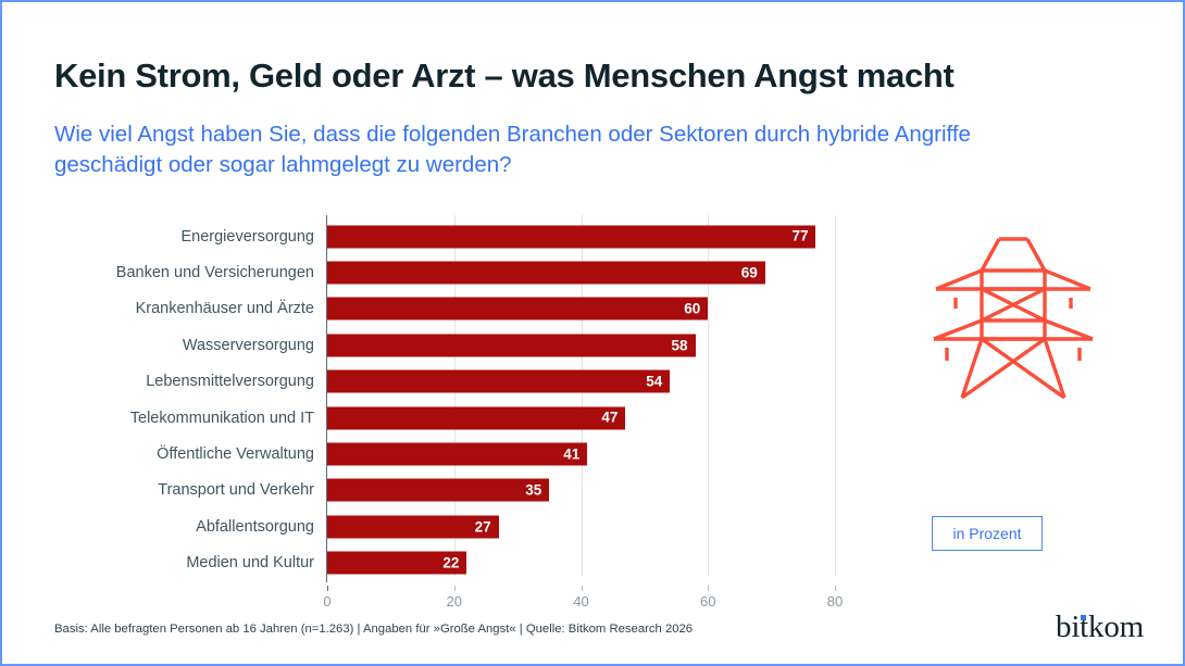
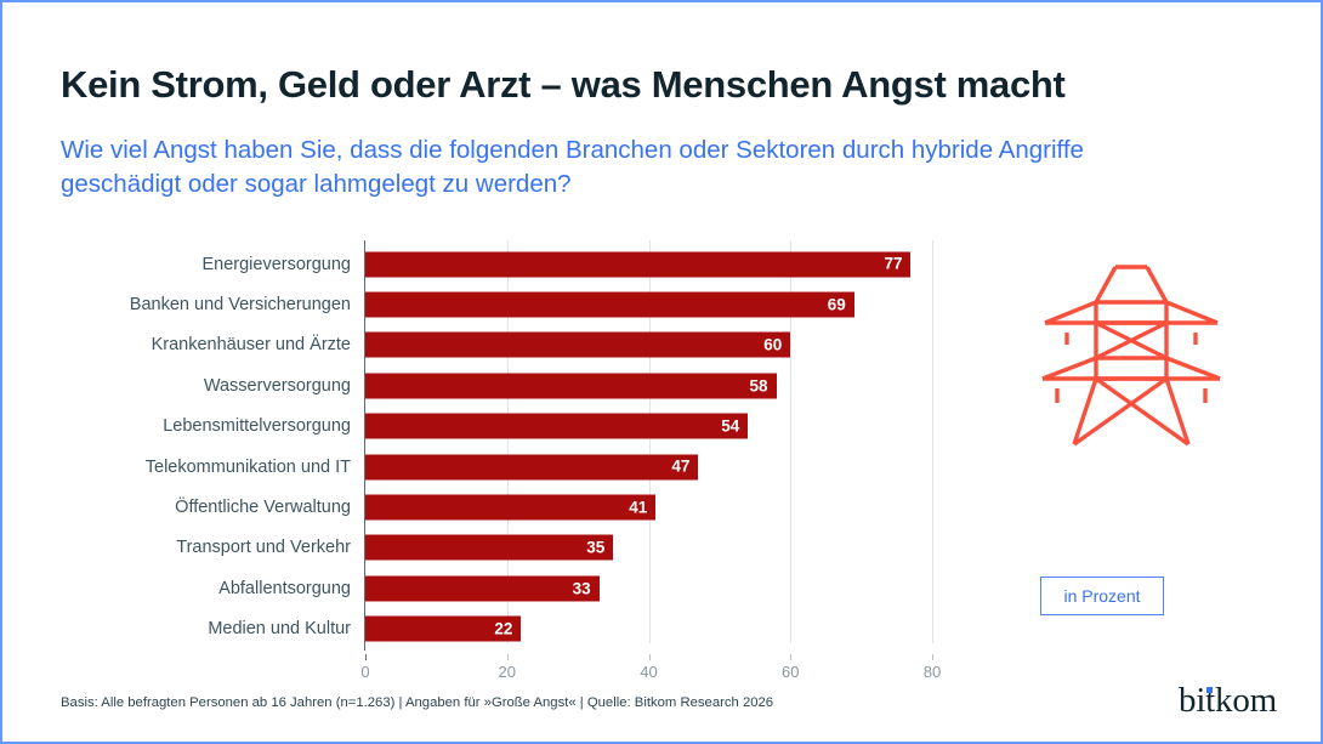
Abfallentsorgung: 27 -> 33
